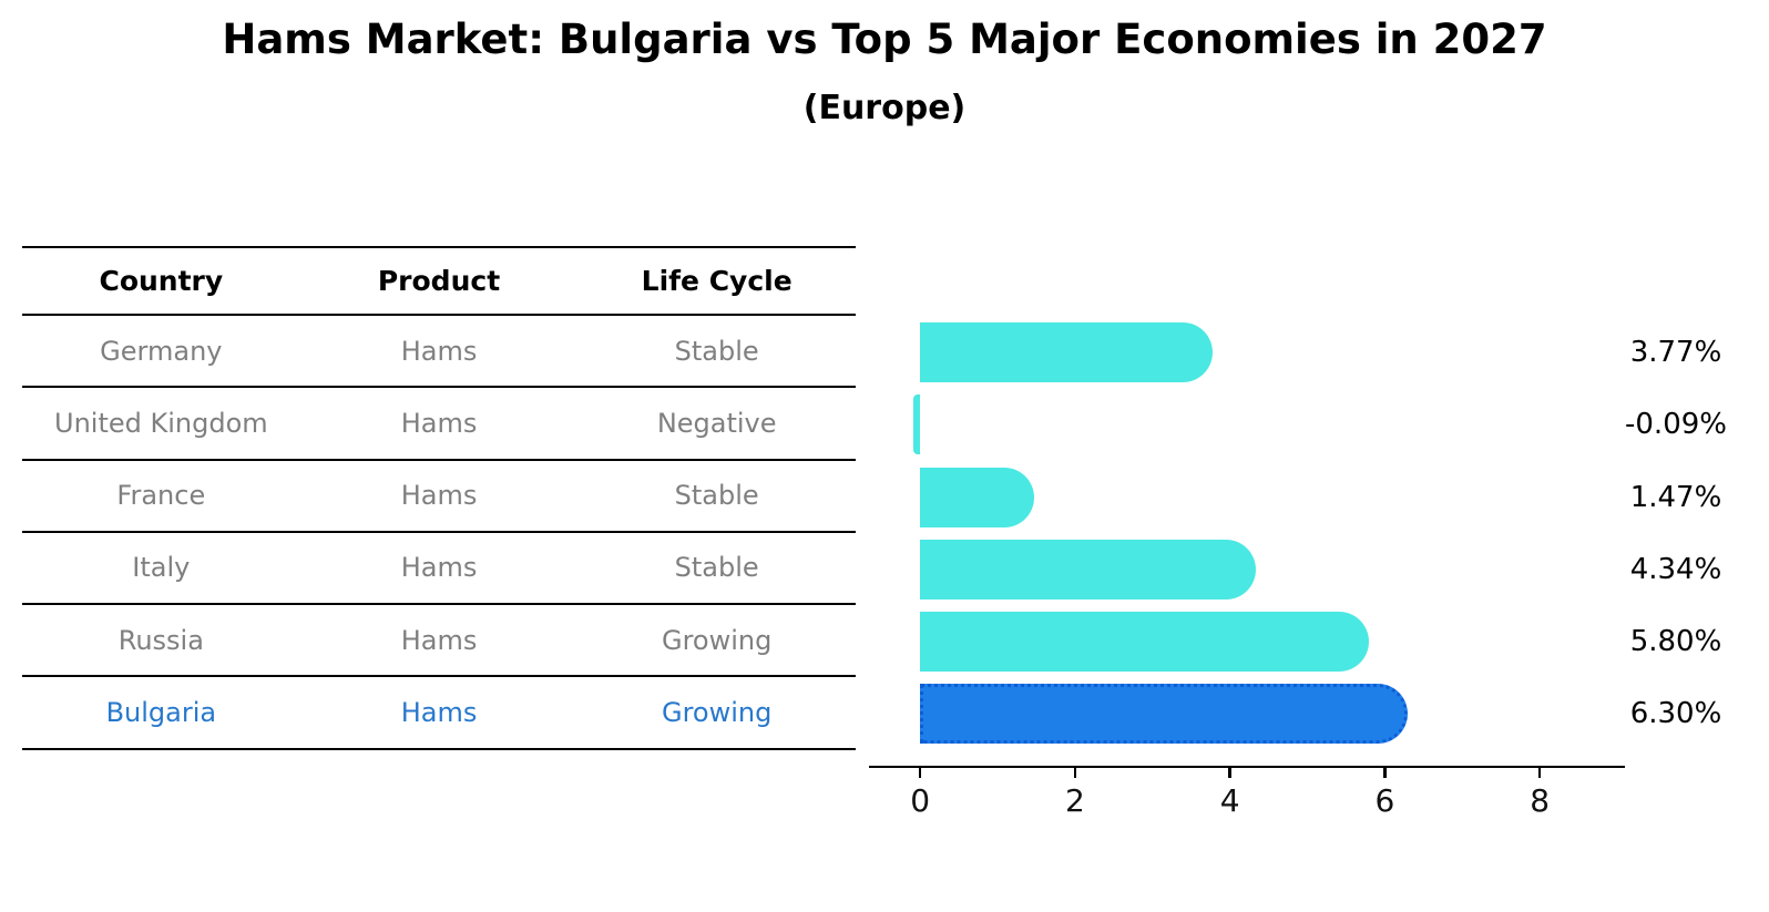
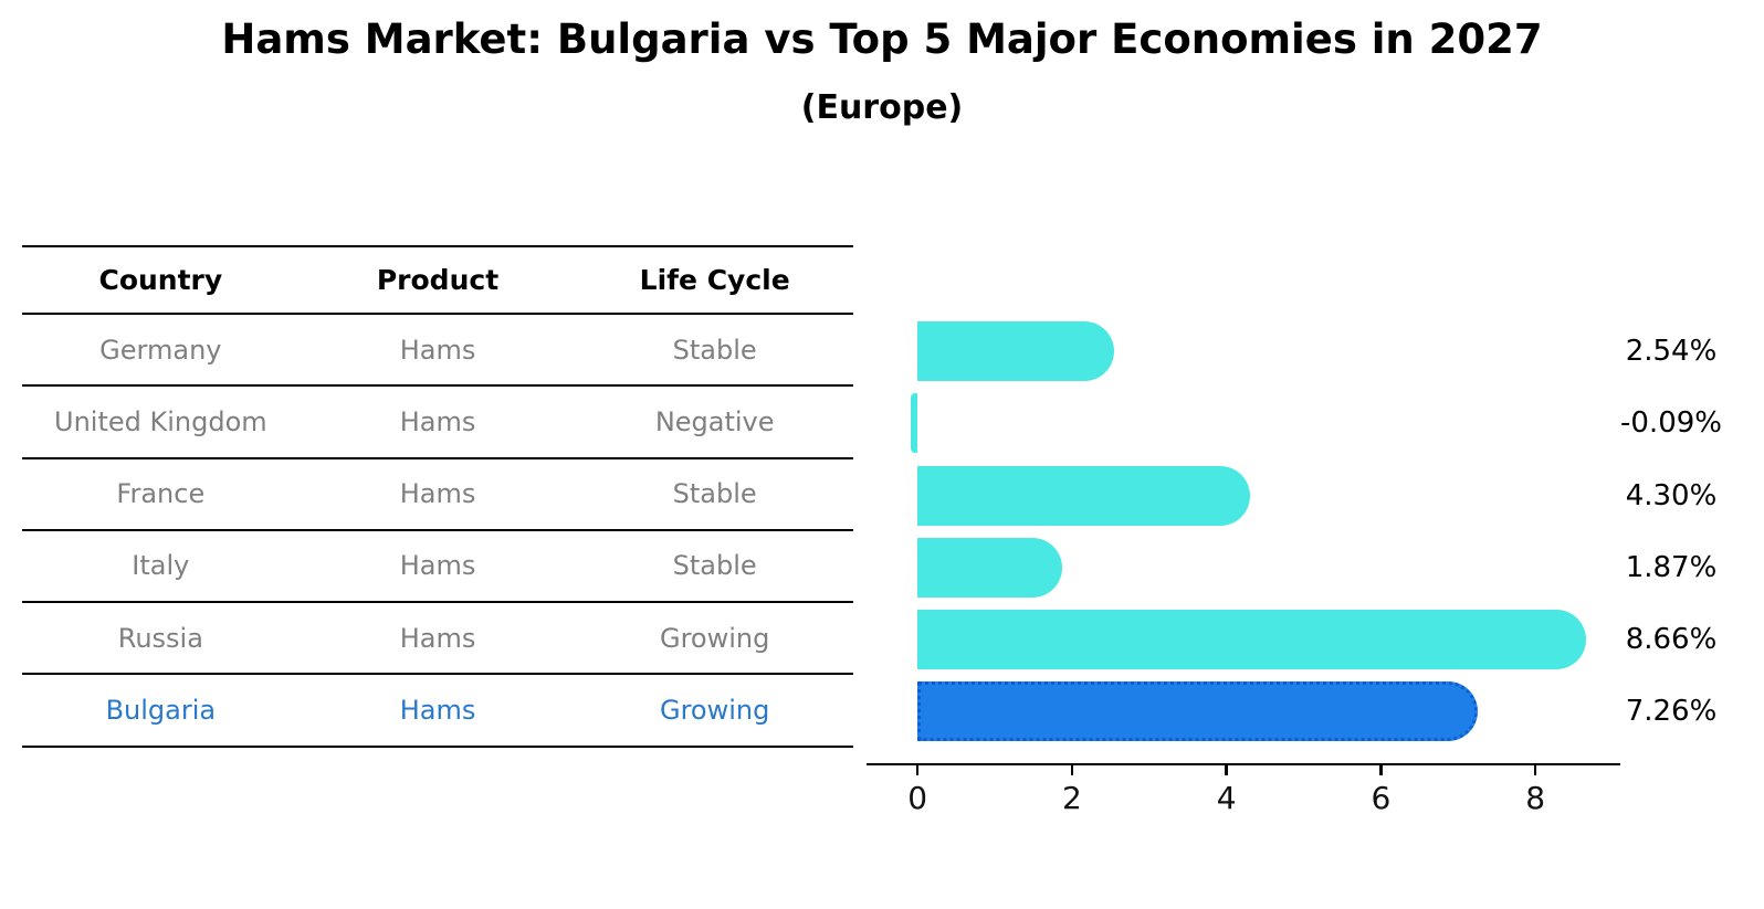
Germany: 3.77% -> 2.54%
France: 1.47% -> 4.30%
Italy: 4.34% -> 1.87%
Russia: 5.80% -> 8.66%
Bulgaria: 6.30% -> 7.26%
